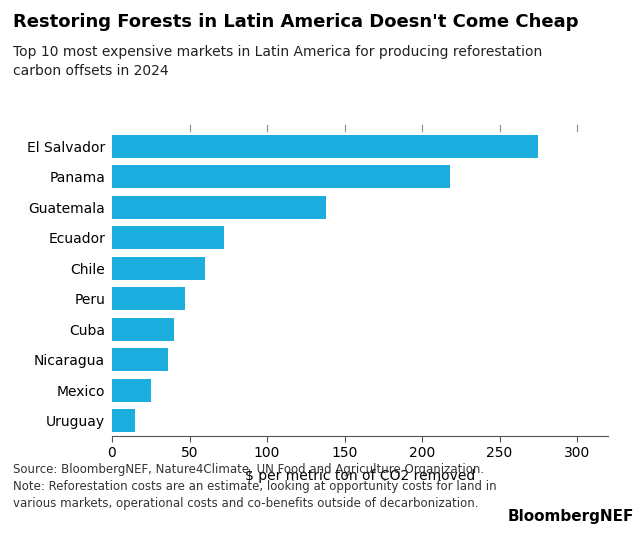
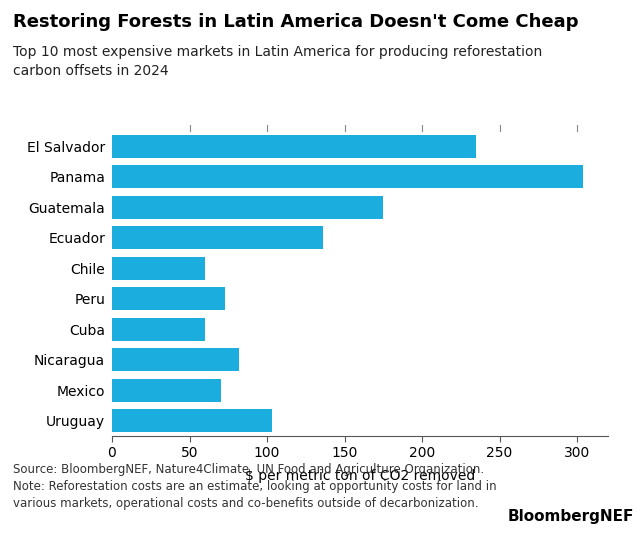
El Salvador: 275 -> 235
Panama: 218 -> 304
Guatemala: 138 -> 175
Ecuador: 72 -> 136
Peru: 47 -> 73
Cuba: 40 -> 60
Nicaragua: 36 -> 82
Mexico: 25 -> 70
Uruguay: 15 -> 103
